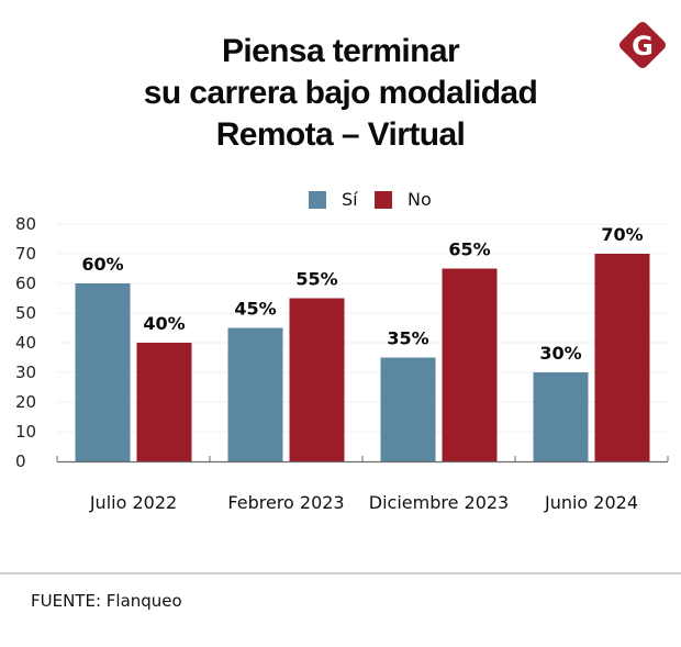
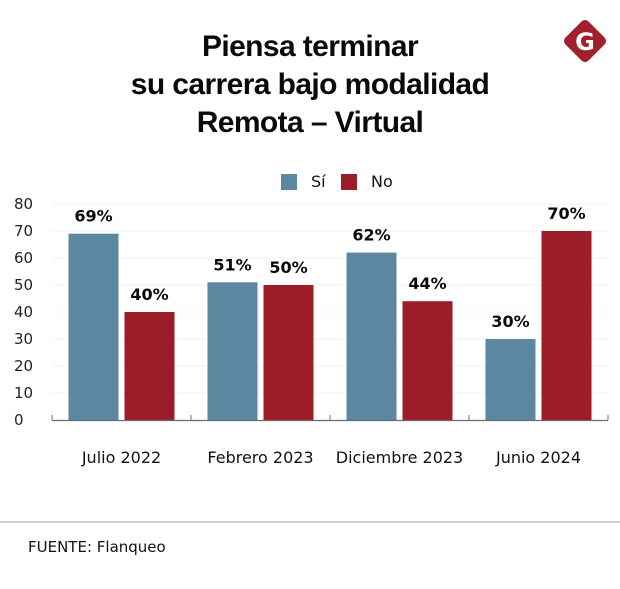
Sí/Julio 2022: 60% -> 69%
Sí/Febrero 2023: 45% -> 51%
No/Febrero 2023: 55% -> 50%
Sí/Diciembre 2023: 35% -> 62%
No/Diciembre 2023: 65% -> 44%
